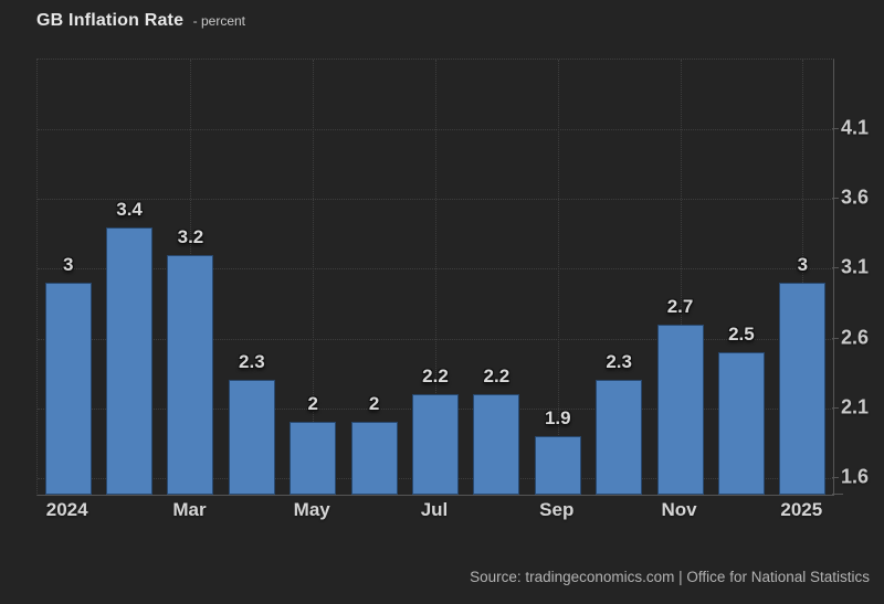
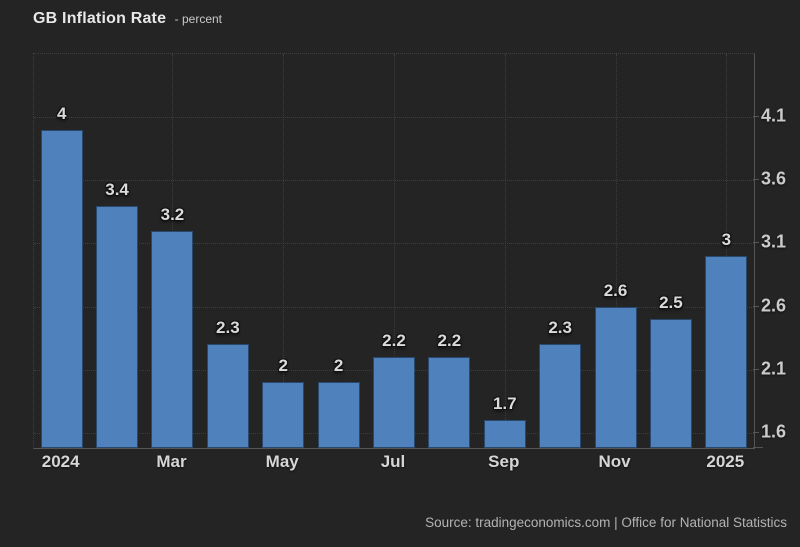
2024: 3 -> 4
Sep: 1.9 -> 1.7
Nov: 2.7 -> 2.6
